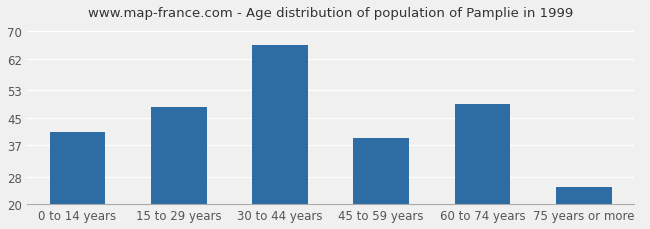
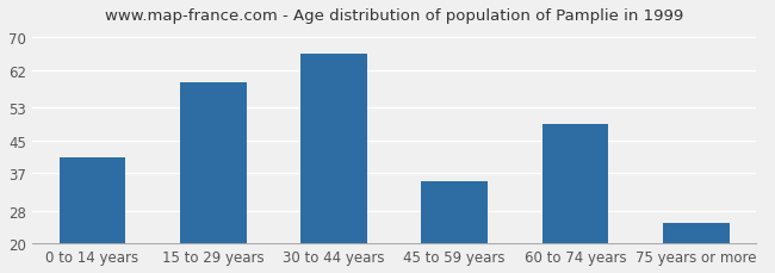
15 to 29 years: 48 -> 59
45 to 59 years: 39 -> 35
